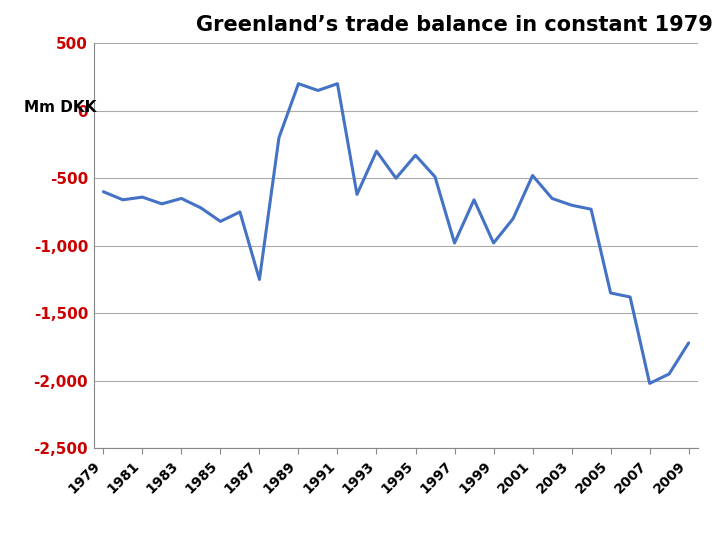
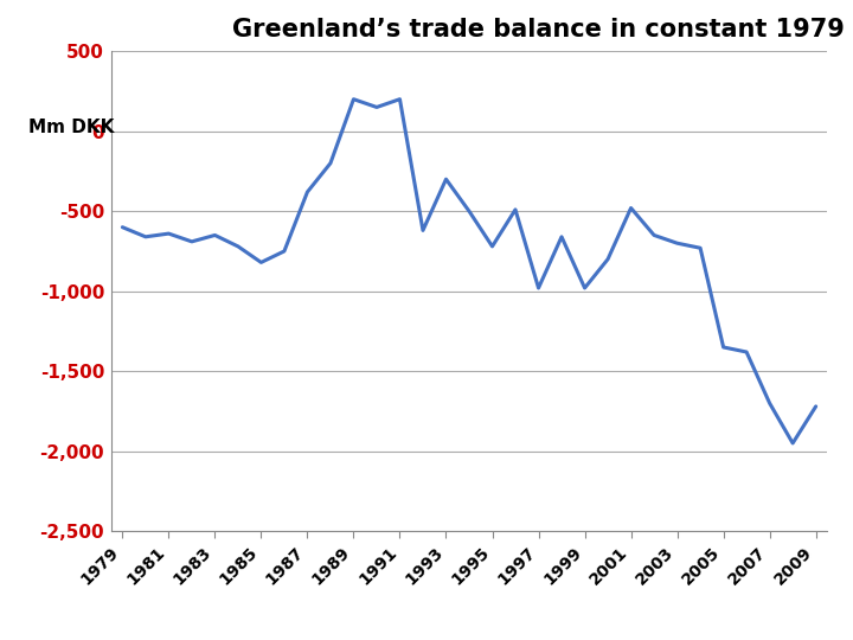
1987: -1,250 -> -380
1995: -330 -> -720
2007: -2,020 -> -1,700
